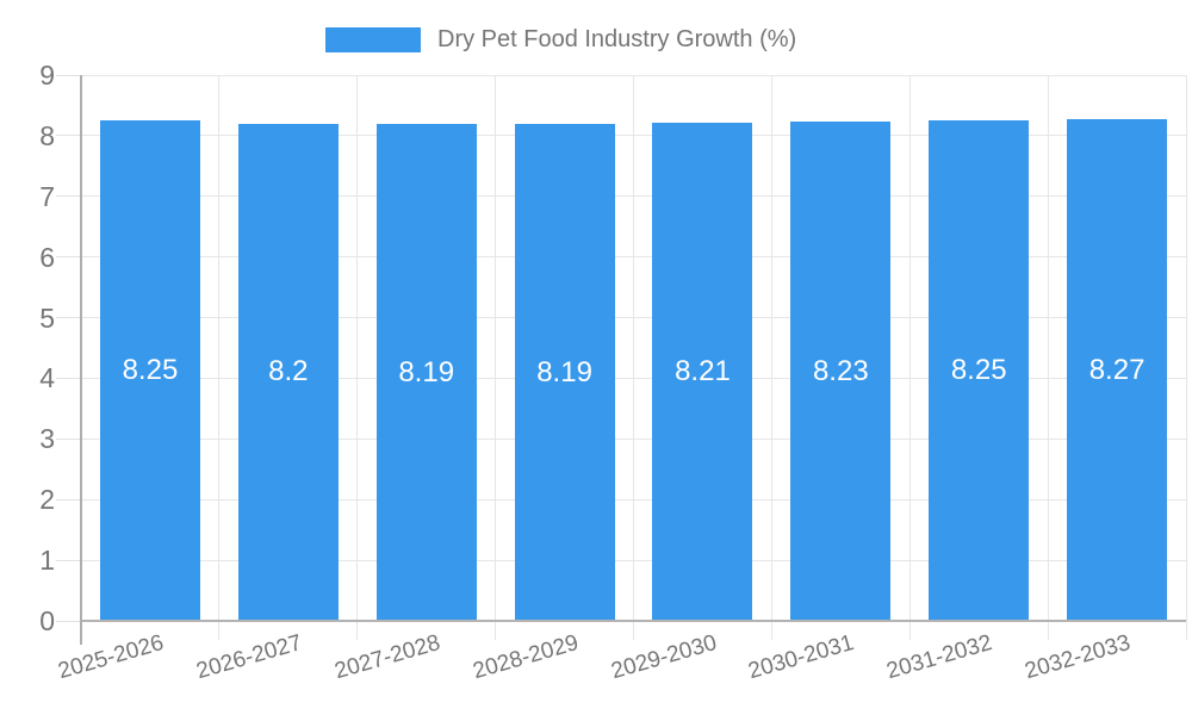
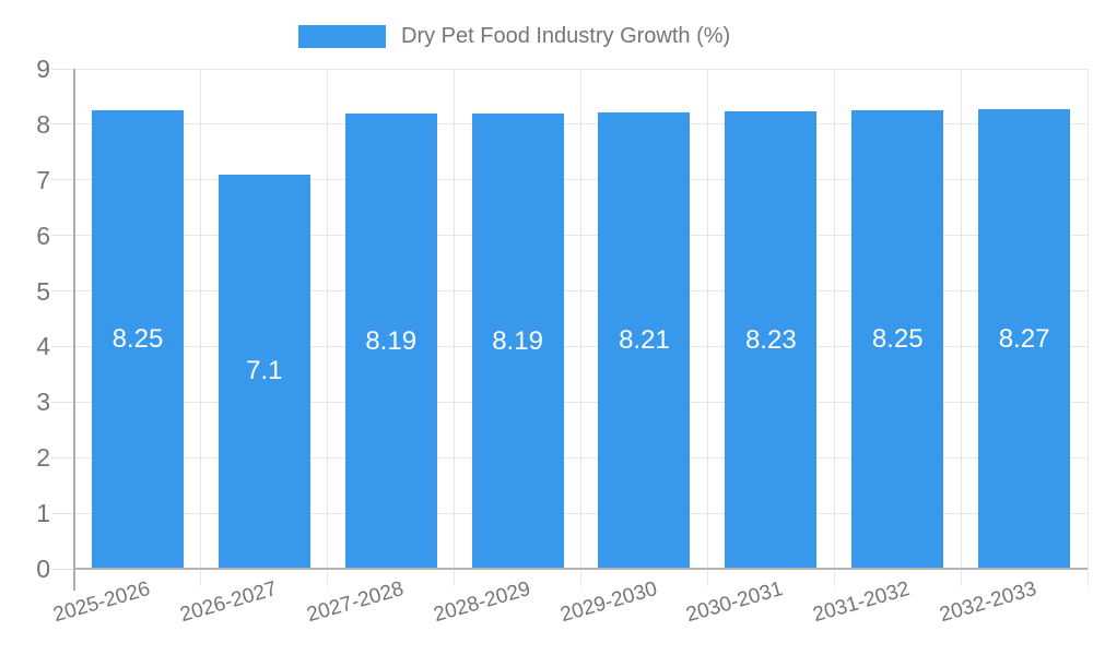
2026-2027: 8.2 -> 7.1
